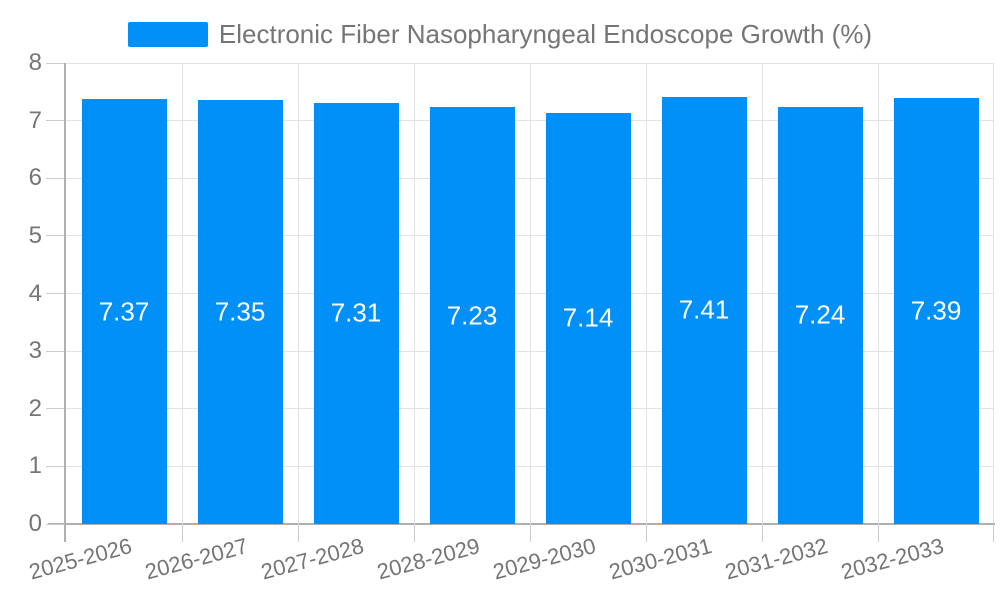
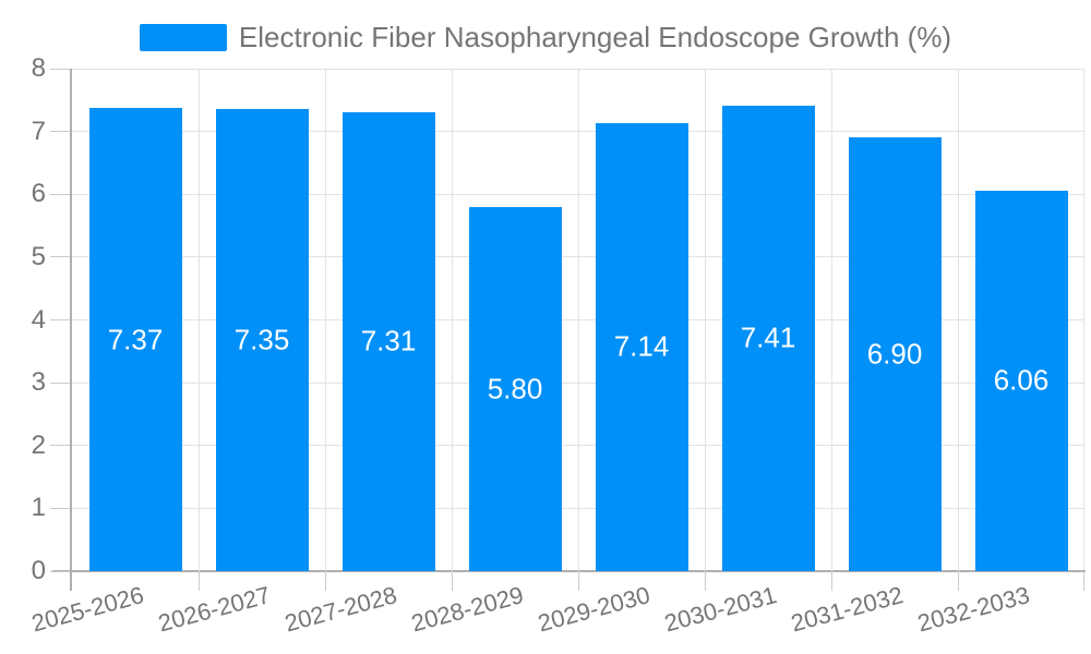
2028-2029: 7.23 -> 5.80
2031-2032: 7.24 -> 6.90
2032-2033: 7.39 -> 6.06
